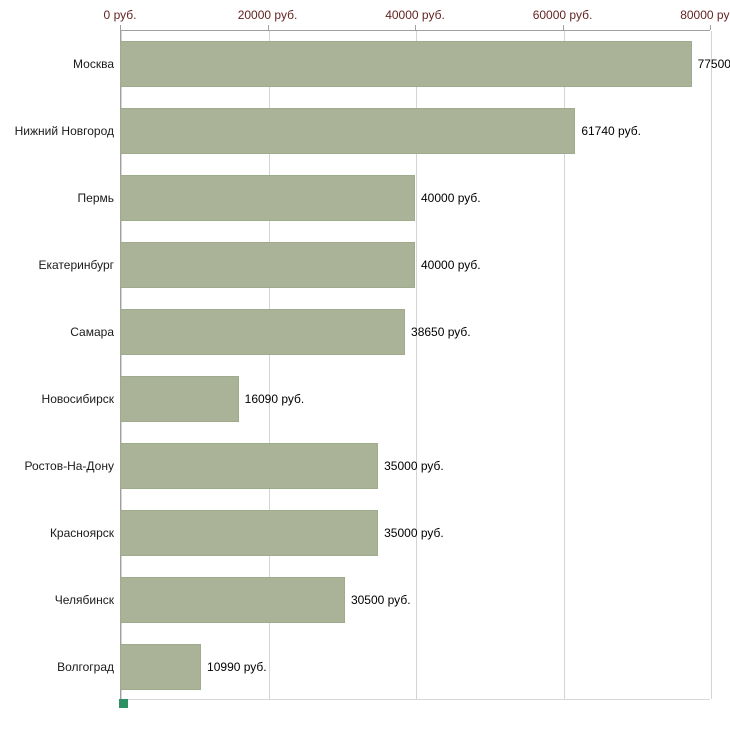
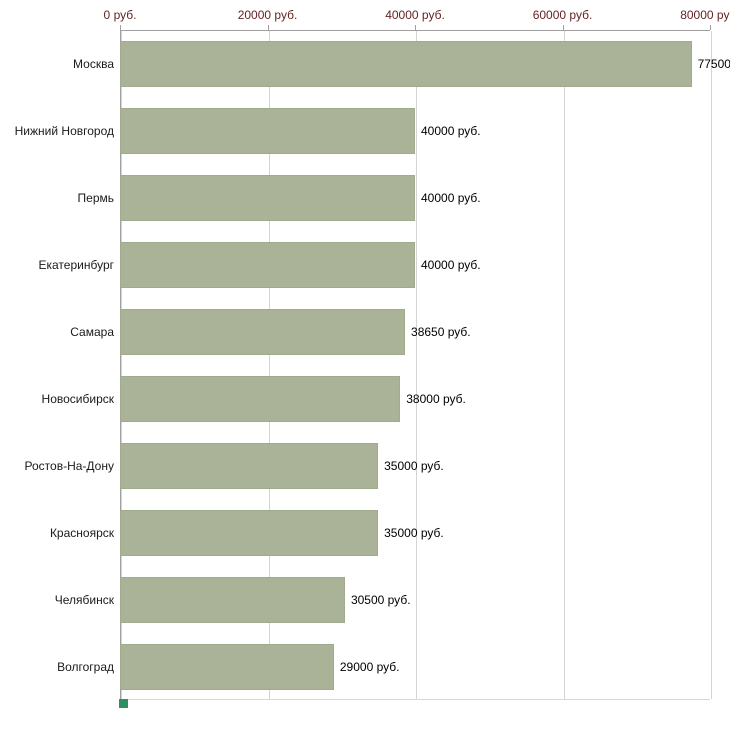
Нижний Новгород: 61740 -> 40000
Новосибирск: 16090 -> 38000
Волгоград: 10990 -> 29000
